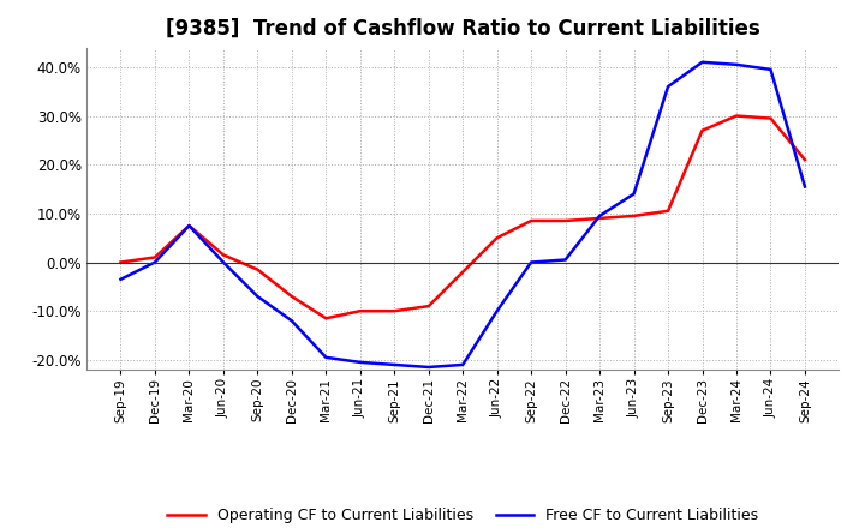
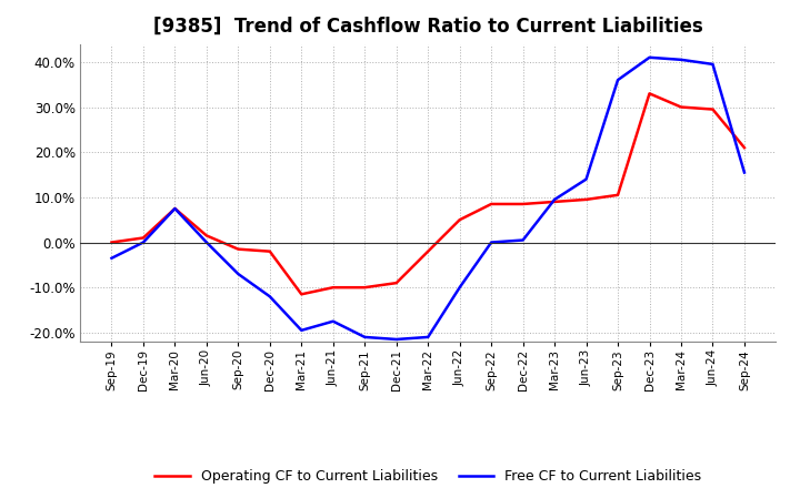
Operating CF to Current Liabilities/Dec-20: -7.0% -> -2.0%
Free CF to Current Liabilities/Jun-21: -20.5% -> -17.5%
Operating CF to Current Liabilities/Dec-23: 27.0% -> 33.0%
